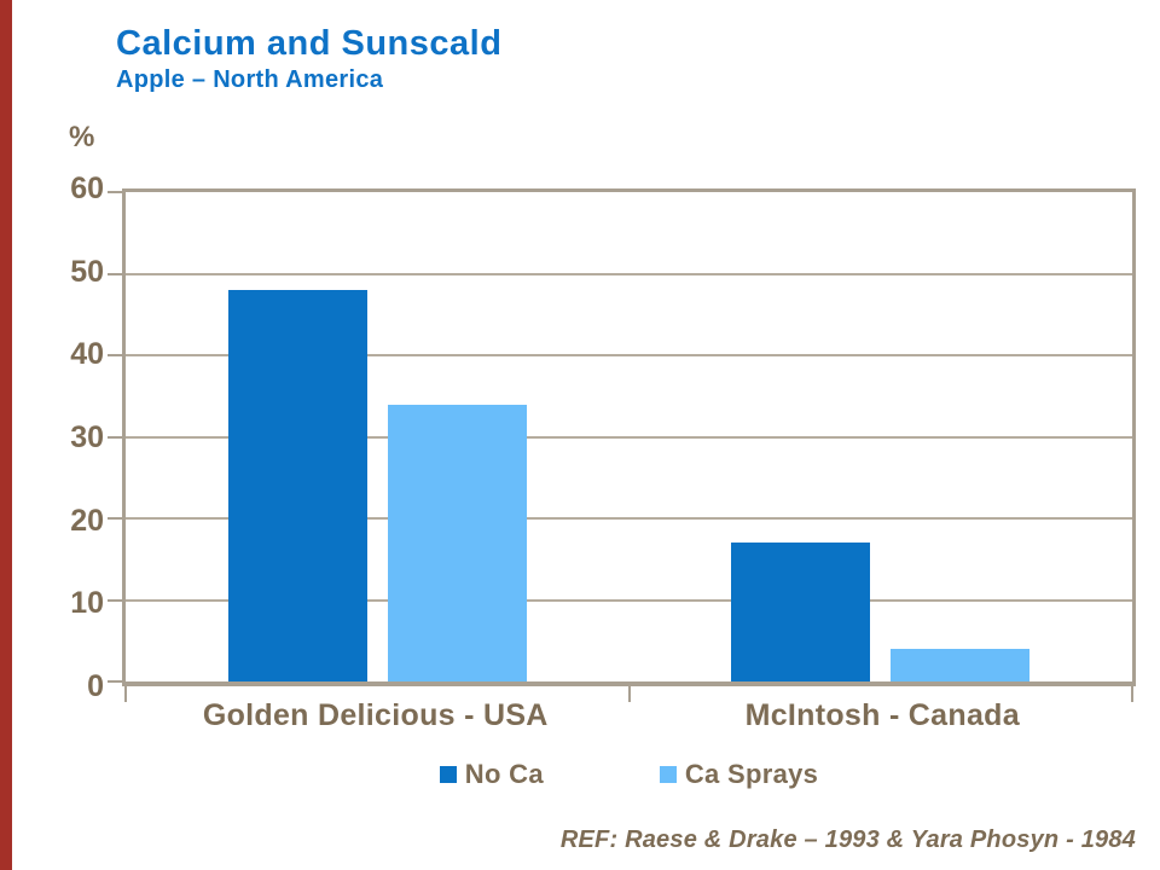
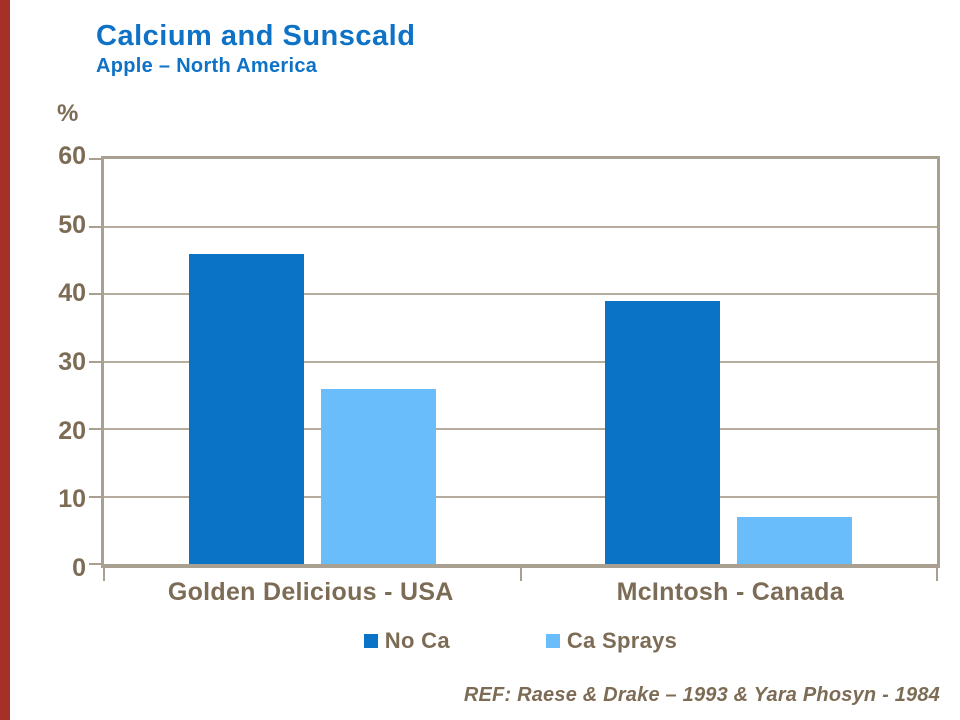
No Ca/Golden Delicious - USA: 48 -> 46
Ca Sprays/Golden Delicious - USA: 34 -> 26
No Ca/McIntosh - Canada: 17 -> 39
Ca Sprays/McIntosh - Canada: 4 -> 7
